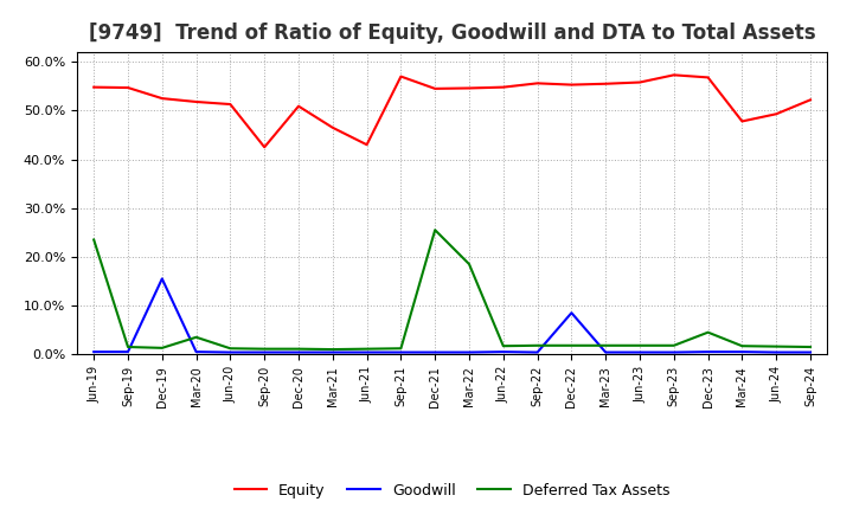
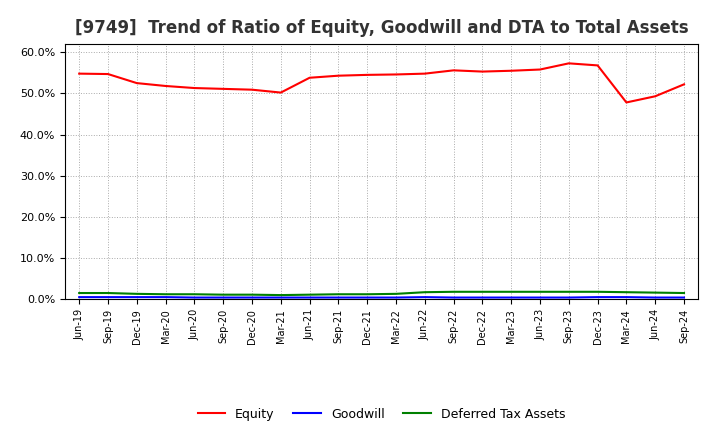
Deferred Tax Assets/Jun-19: 23.5% -> 1.5%
Goodwill/Dec-19: 15.5% -> 0.5%
Deferred Tax Assets/Mar-20: 3.5% -> 1.2%
Equity/Sep-20: 42.5% -> 51.1%
Equity/Mar-21: 46.5% -> 50.2%
Equity/Jun-21: 43.0% -> 53.8%
Equity/Sep-21: 57.0% -> 54.3%
Deferred Tax Assets/Dec-21: 25.5% -> 1.2%
Deferred Tax Assets/Mar-22: 18.5% -> 1.3%
Goodwill/Dec-22: 8.5% -> 0.4%
Deferred Tax Assets/Dec-23: 4.5% -> 1.8%
